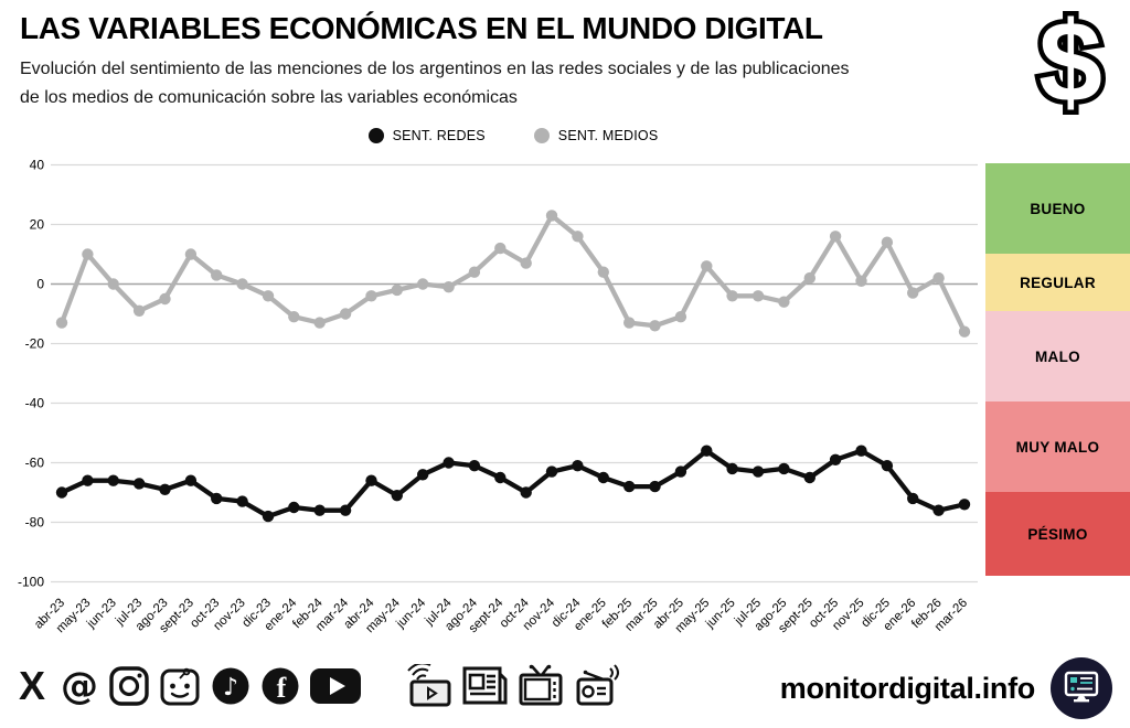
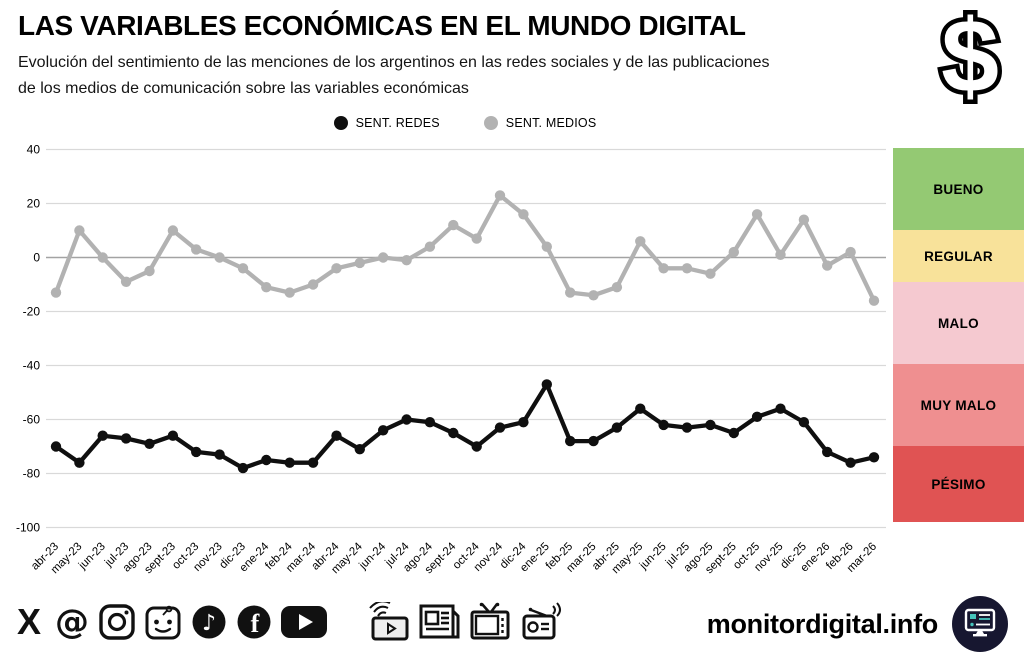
SENT. REDES/may-23: -66 -> -76
SENT. REDES/ene-25: -65 -> -47
